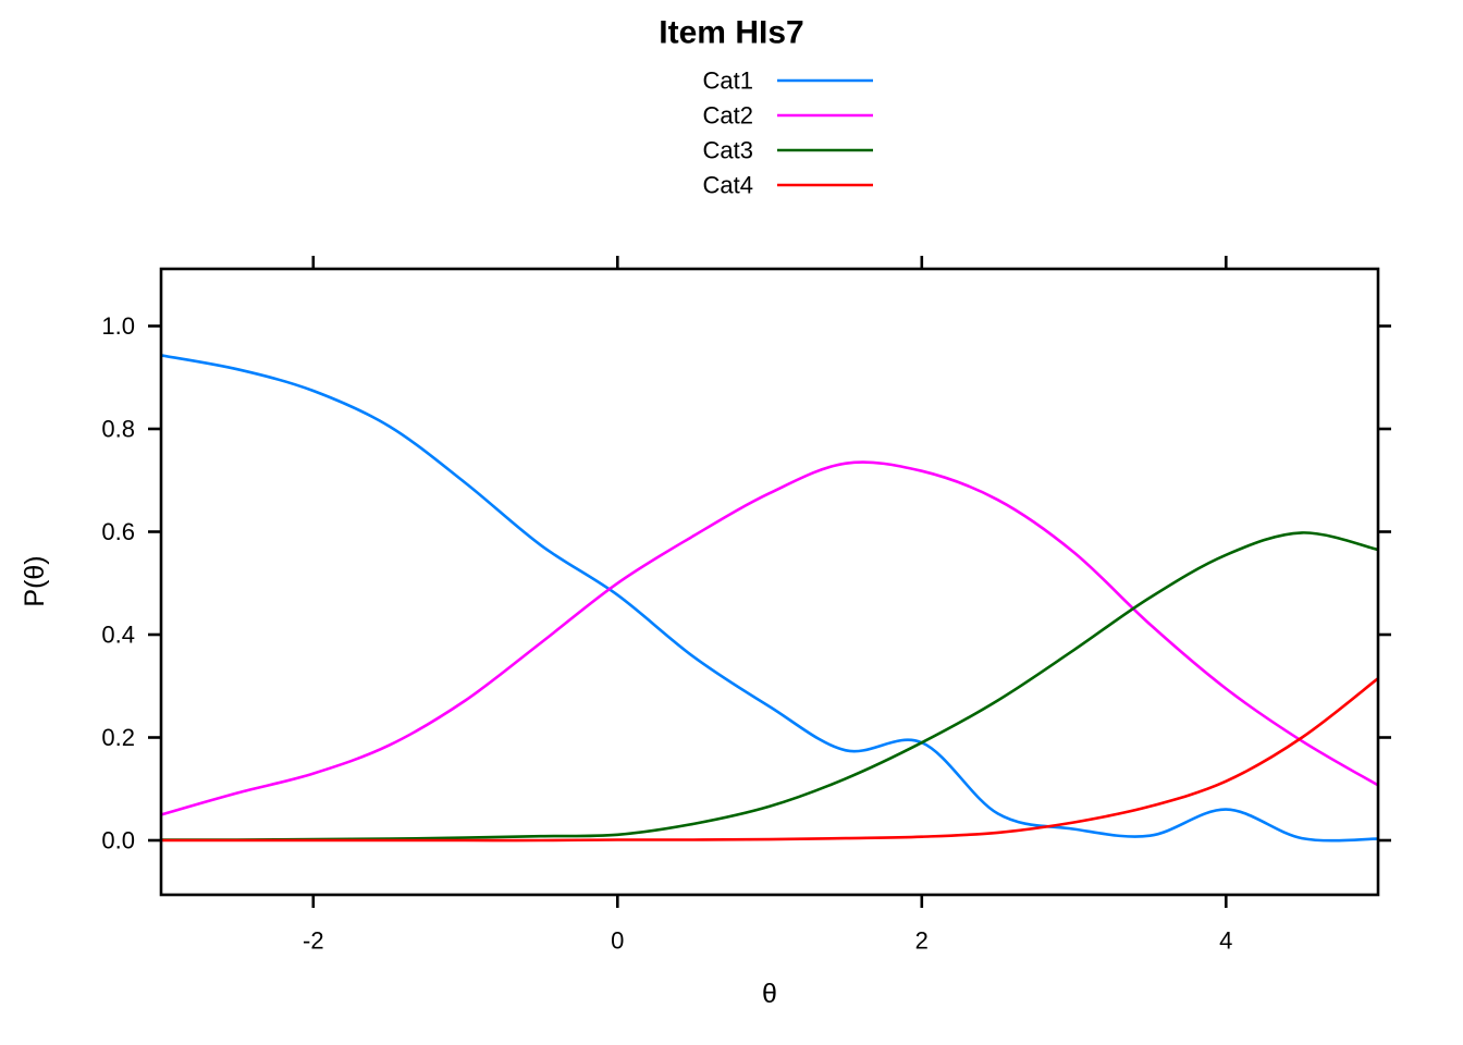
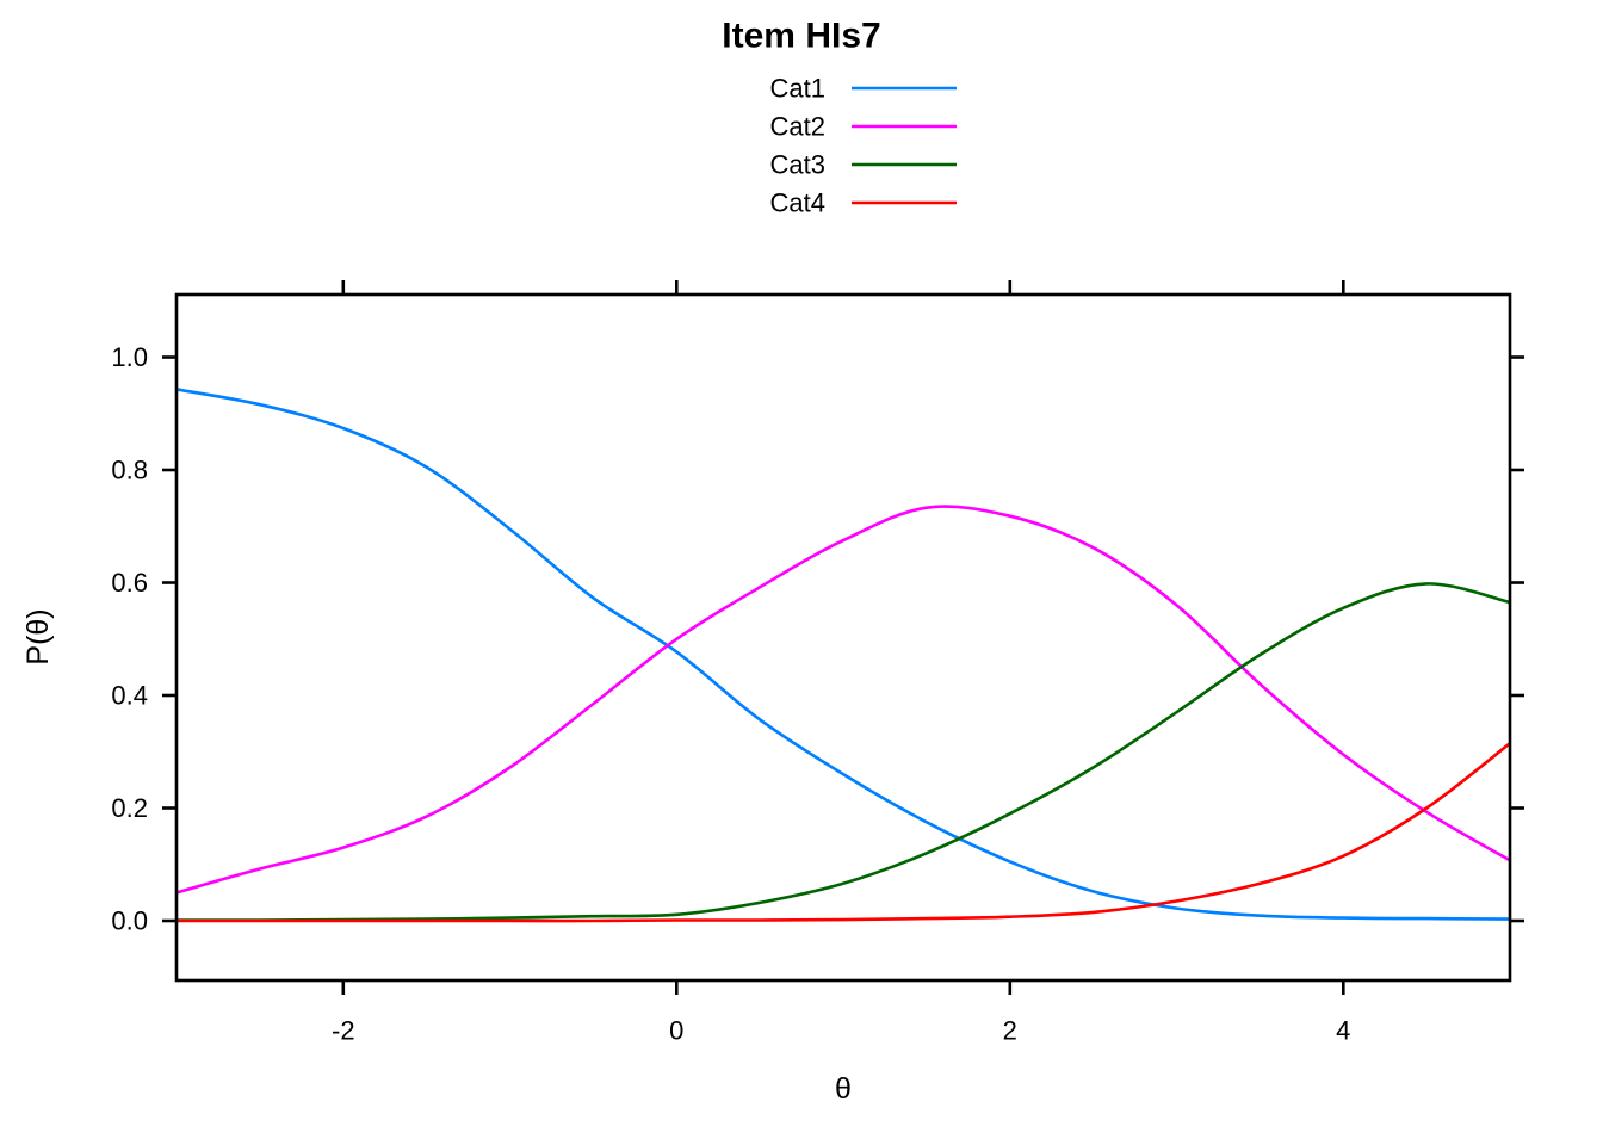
Cat1/2: 0.19 -> 0.10
Cat1/4: 0.06 -> 0.01
